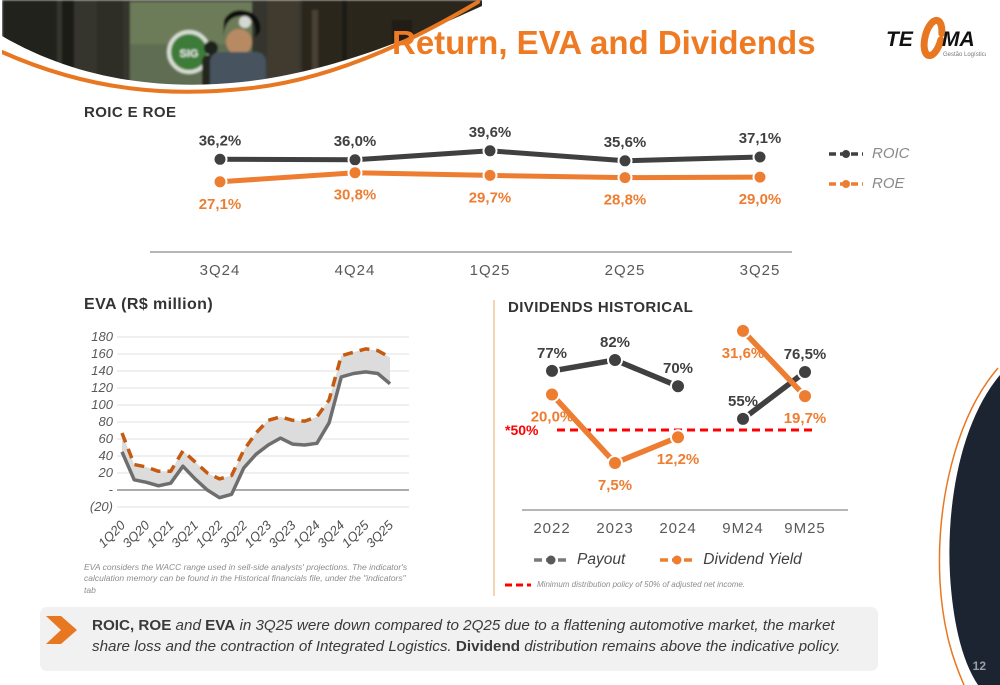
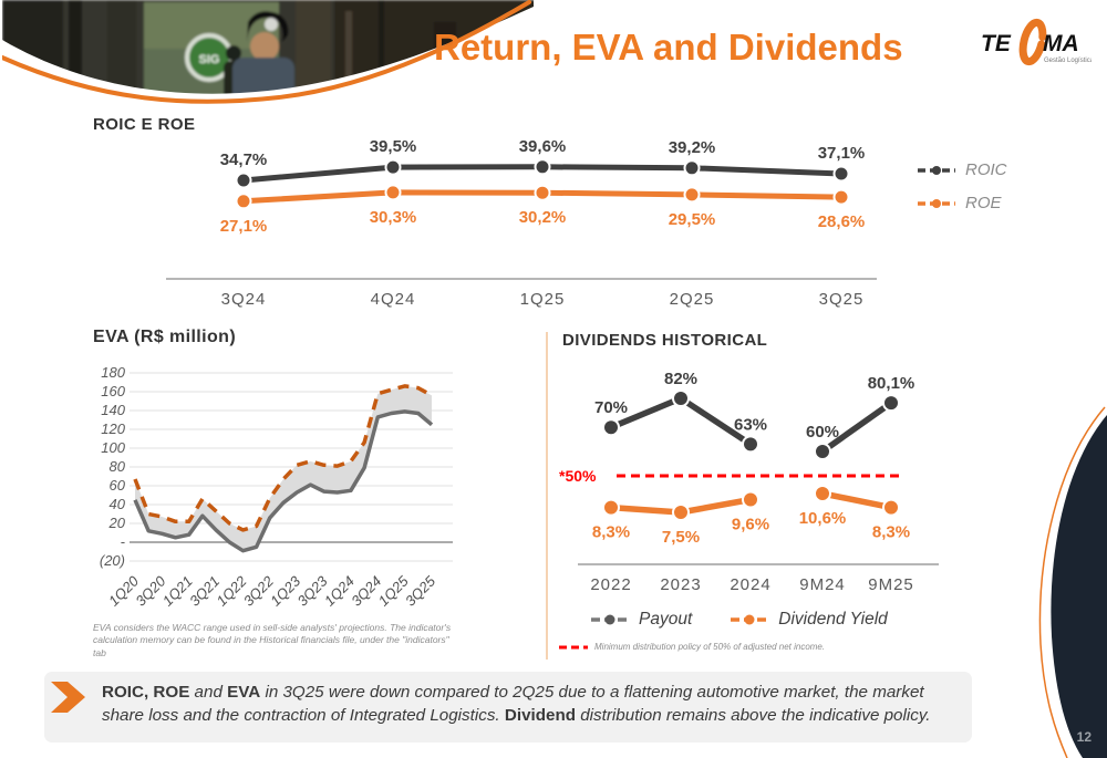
ROIC E ROE/ROIC/3Q24: 36,2% -> 34,7%
ROIC E ROE/ROIC/4Q24: 36,0% -> 39,5%
ROIC E ROE/ROE/4Q24: 30,8% -> 30,3%
ROIC E ROE/ROE/1Q25: 29,7% -> 30,2%
ROIC E ROE/ROIC/2Q25: 35,6% -> 39,2%
ROIC E ROE/ROE/2Q25: 28,8% -> 29,5%
ROIC E ROE/ROE/3Q25: 29,0% -> 28,6%
DIVIDENDS HISTORICAL/Payout/2022: 77% -> 70%
DIVIDENDS HISTORICAL/Dividend Yield/2022: 20,0% -> 8,3%
DIVIDENDS HISTORICAL/Payout/2024: 70% -> 63%
DIVIDENDS HISTORICAL/Dividend Yield/2024: 12,2% -> 9,6%
DIVIDENDS HISTORICAL/Payout/9M24: 55% -> 60%
DIVIDENDS HISTORICAL/Dividend Yield/9M24: 31,6% -> 10,6%
DIVIDENDS HISTORICAL/Payout/9M25: 76,5% -> 80,1%
DIVIDENDS HISTORICAL/Dividend Yield/9M25: 19,7% -> 8,3%
